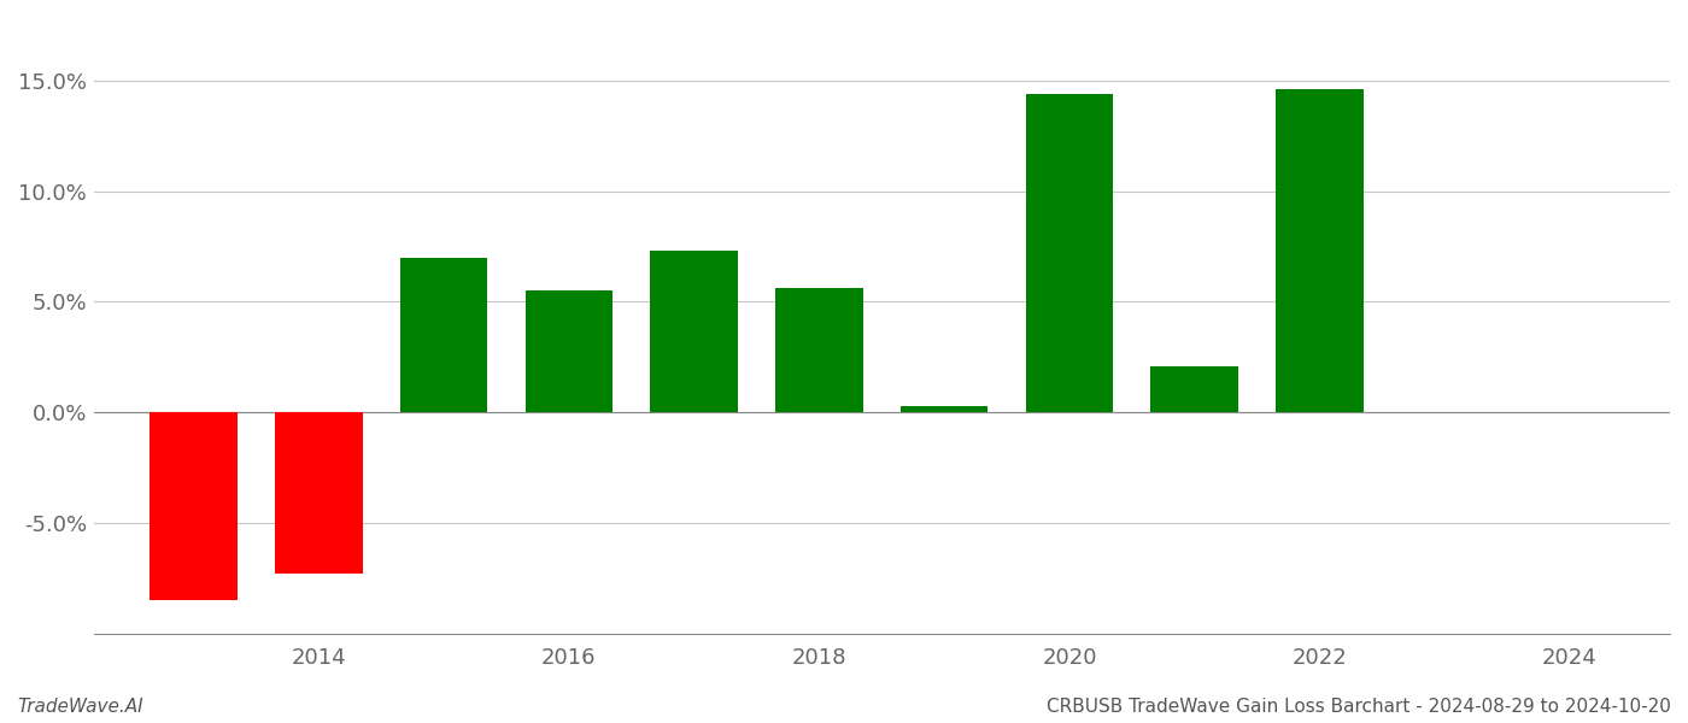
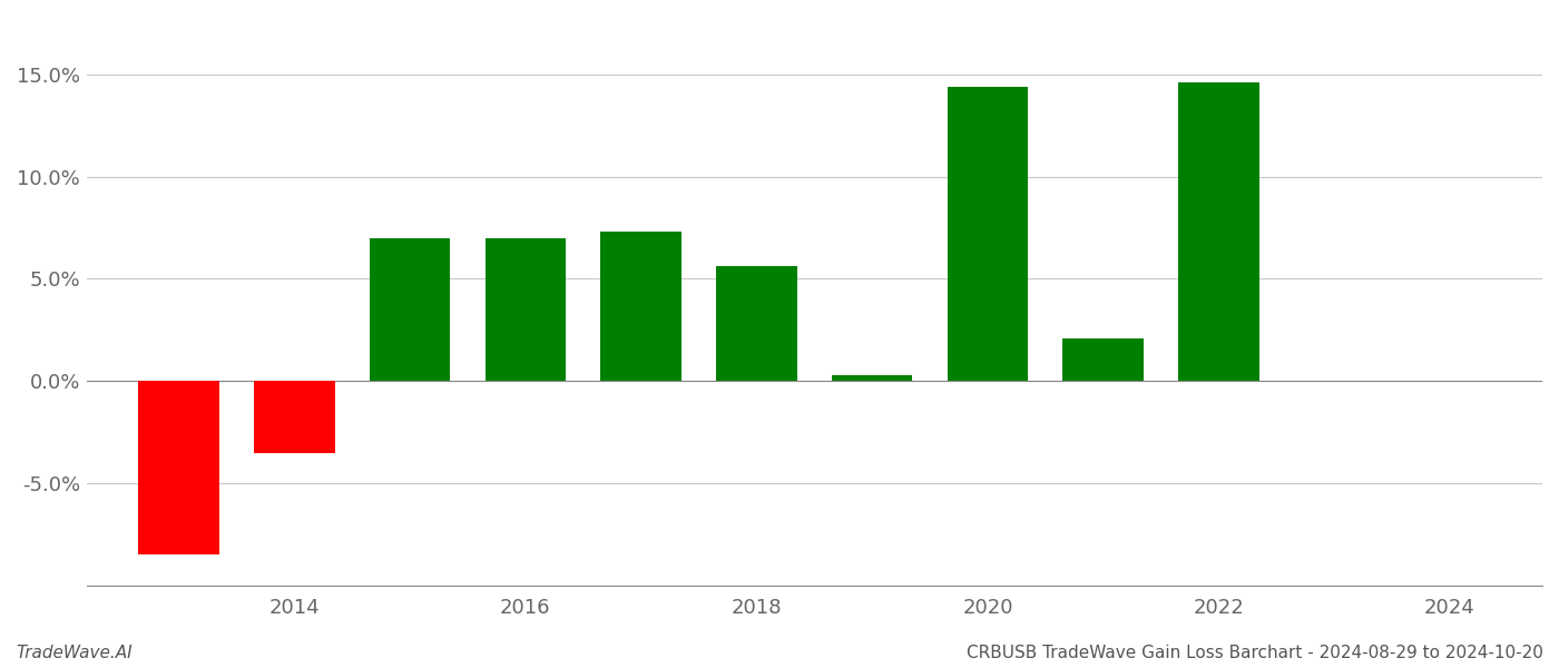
2014: -7.3% -> -3.5%
2016: 5.5% -> 7.0%
